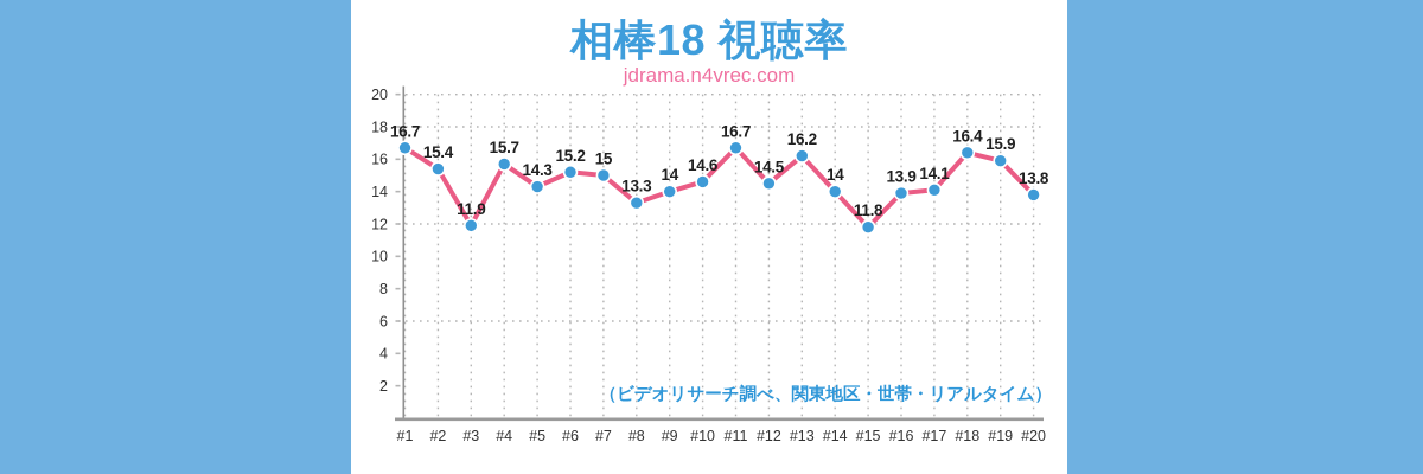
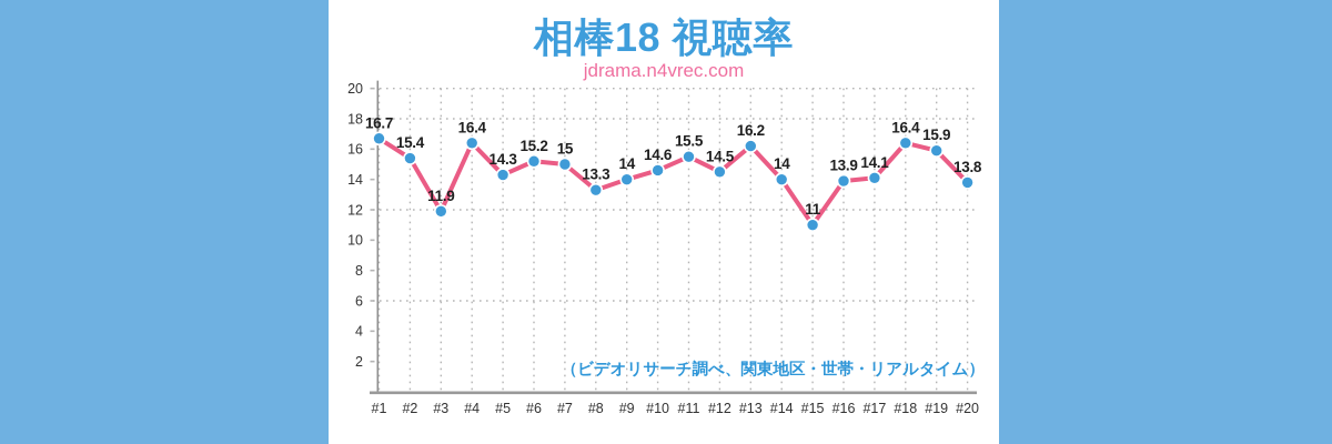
#4: 15.7 -> 16.4
#11: 16.7 -> 15.5
#15: 11.8 -> 11
